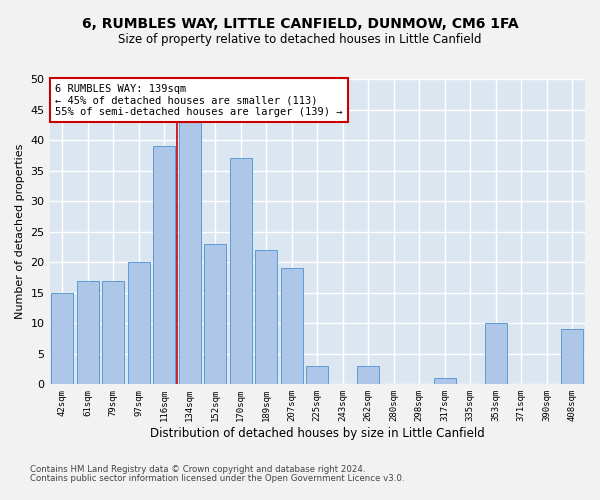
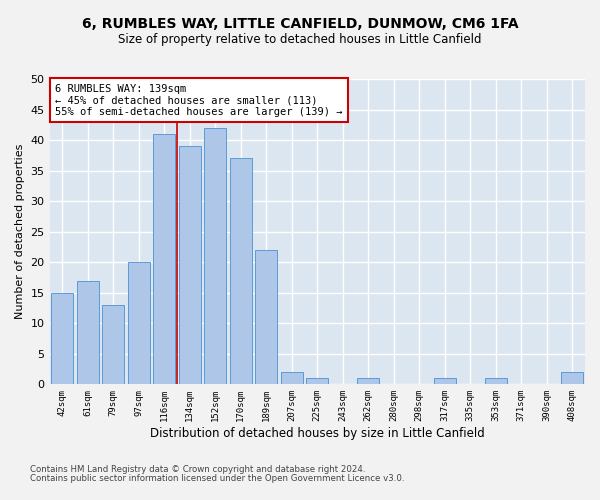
79sqm: 17 -> 13
116sqm: 39 -> 41
134sqm: 43 -> 39
152sqm: 23 -> 42
207sqm: 19 -> 2
225sqm: 3 -> 1
262sqm: 3 -> 1
353sqm: 10 -> 1
408sqm: 9 -> 2
